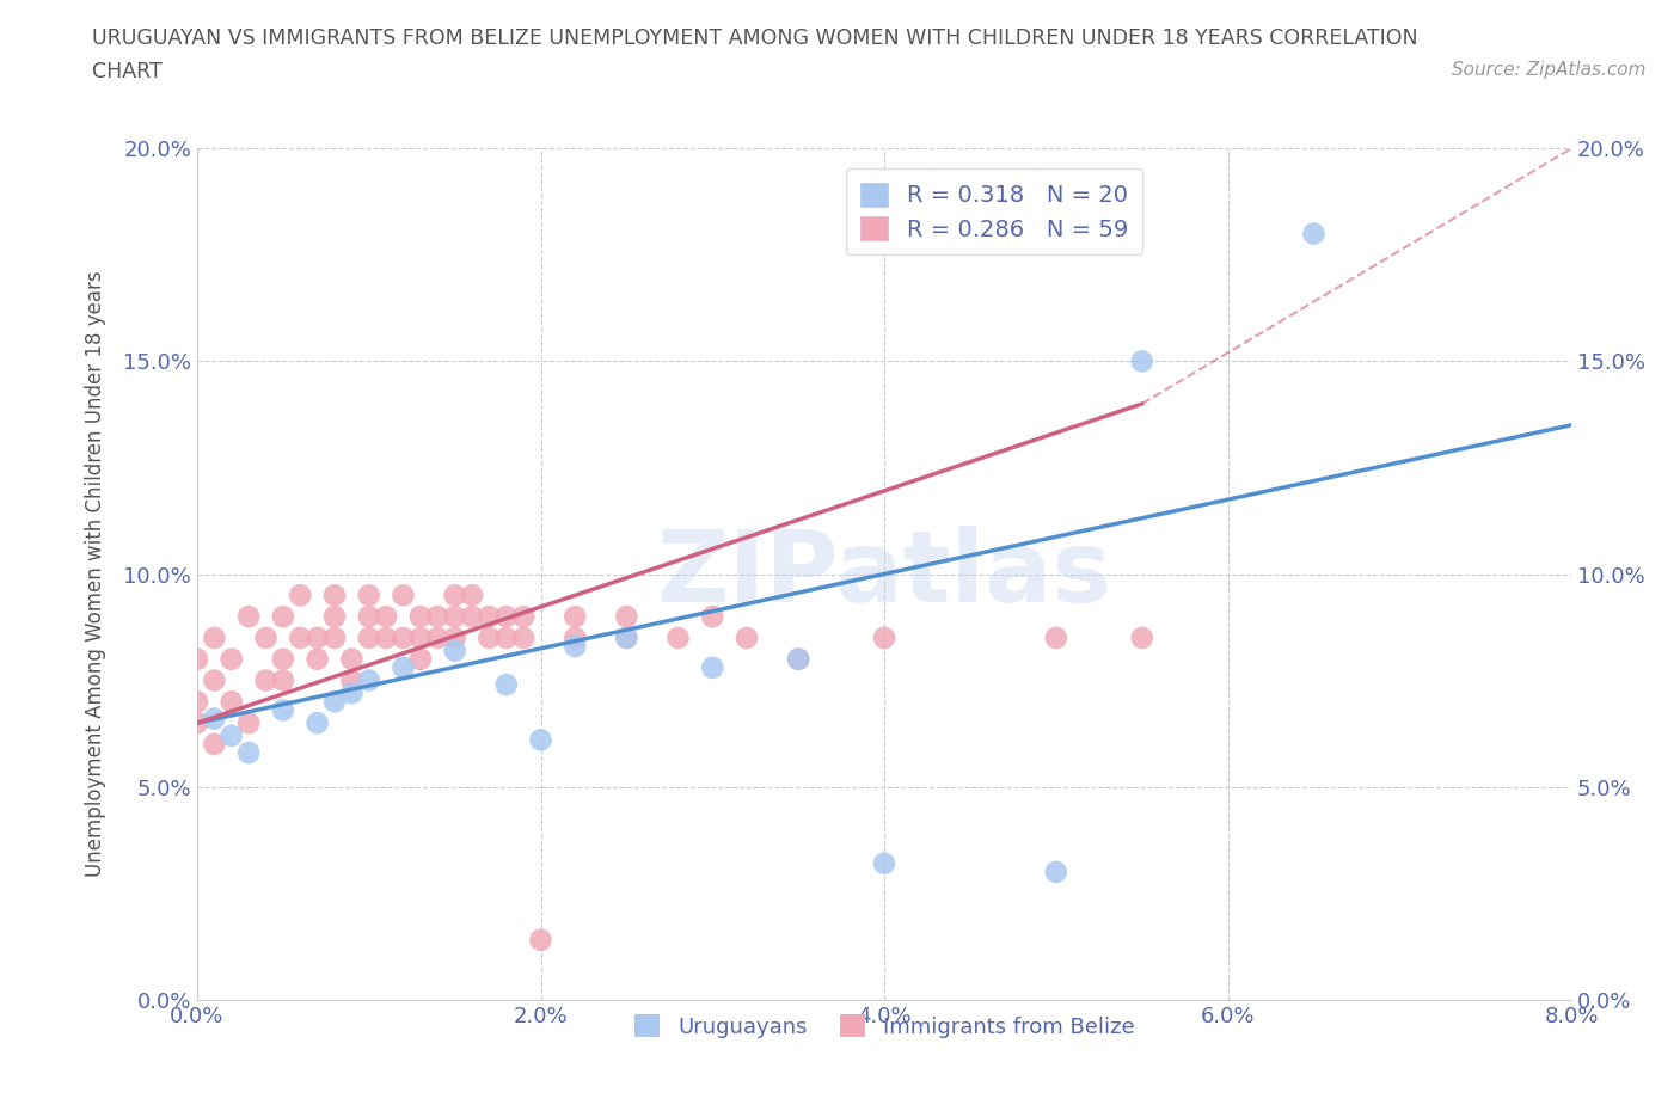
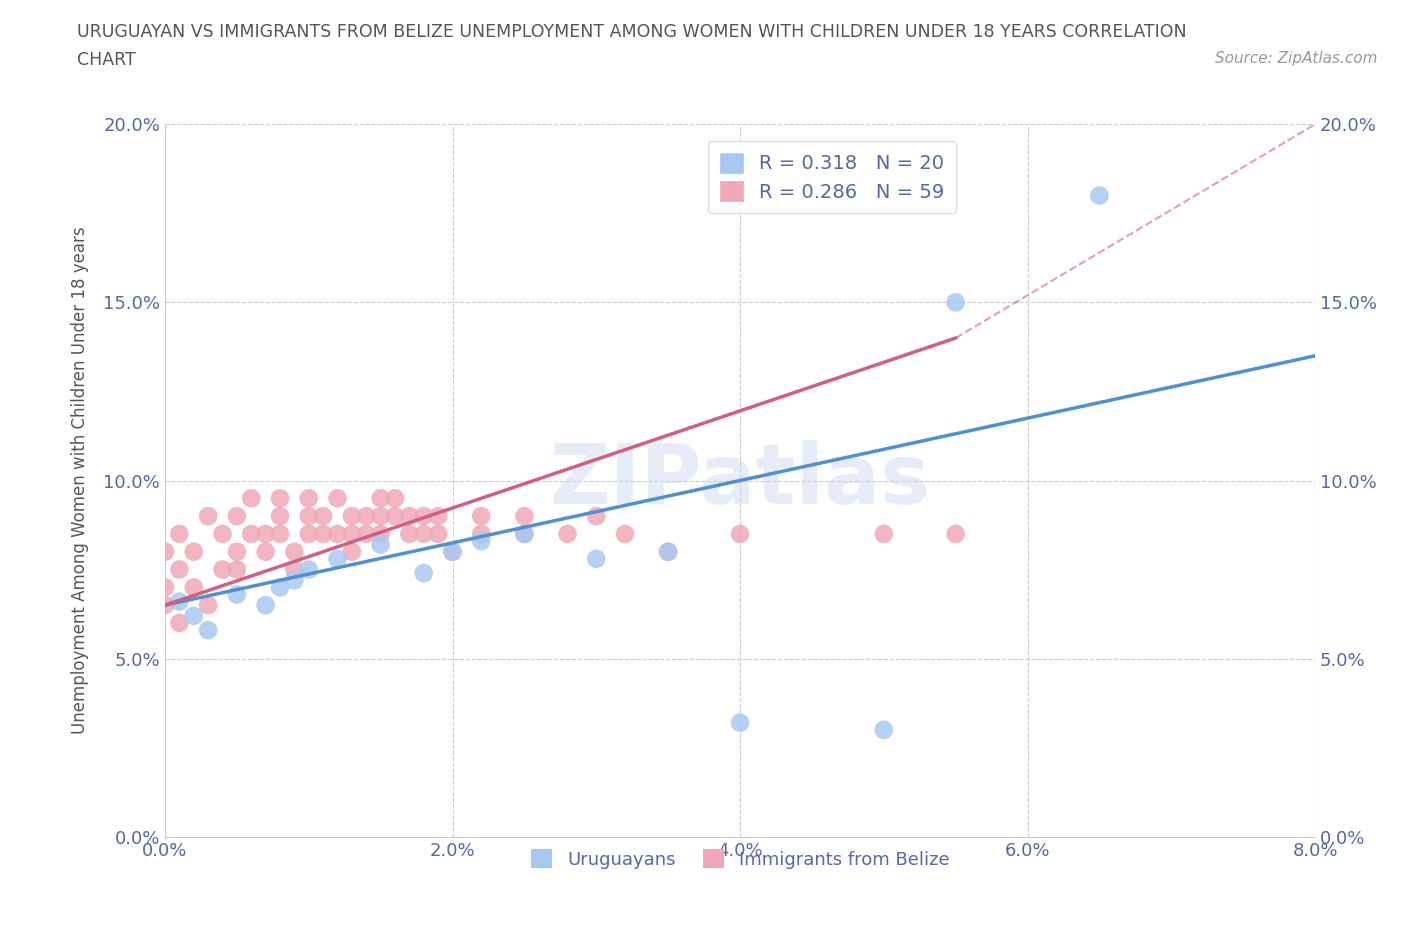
Uruguayans/2.0%: 6.1% -> 8.0%
Immigrants from Belize/2.0%: 1.4% -> 8.0%
